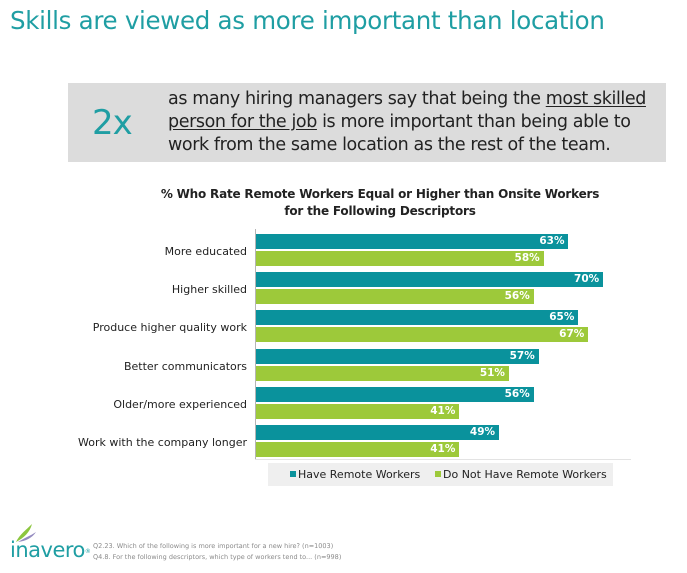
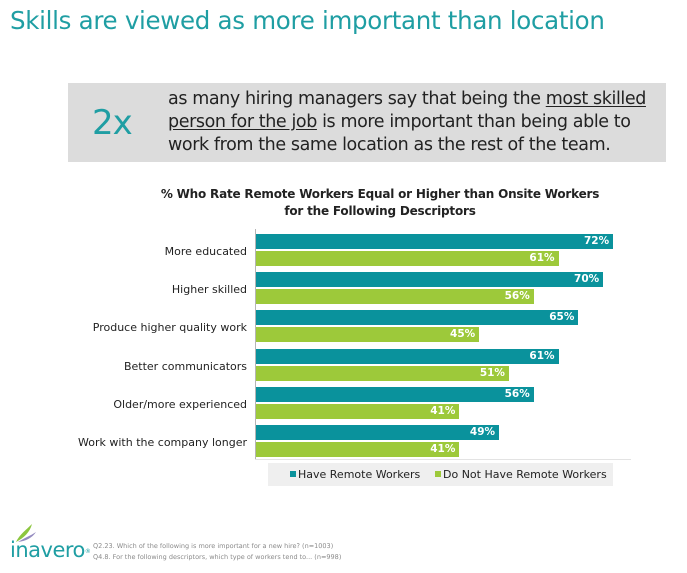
Have Remote Workers/More educated: 63% -> 72%
Do Not Have Remote Workers/More educated: 58% -> 61%
Do Not Have Remote Workers/Produce higher quality work: 67% -> 45%
Have Remote Workers/Better communicators: 57% -> 61%
